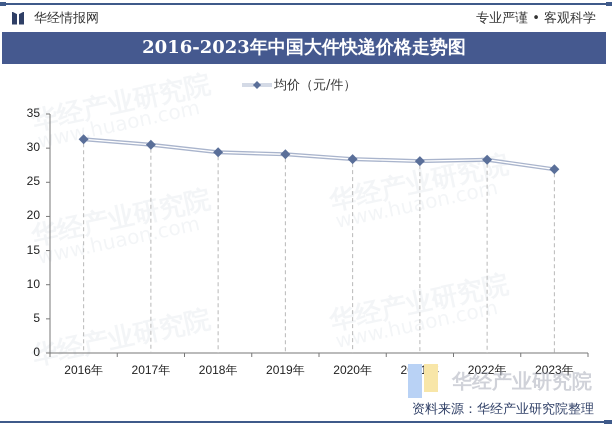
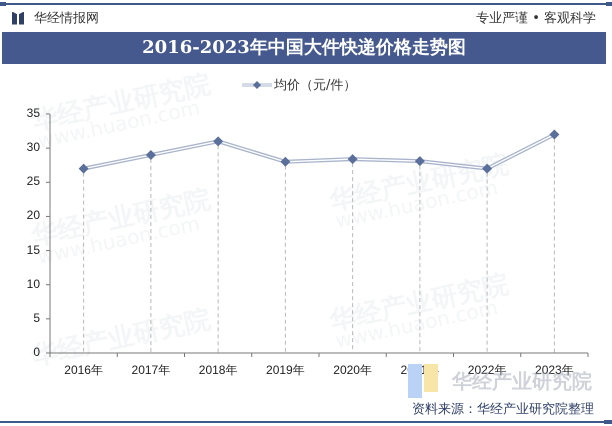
2016年: 31 -> 27
2017年: 30 -> 29
2018年: 29 -> 31
2019年: 29 -> 28
2022年: 28 -> 27
2023年: 27 -> 32
